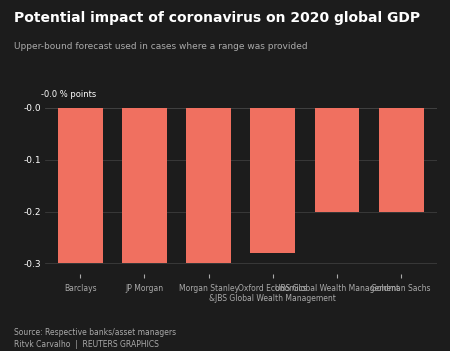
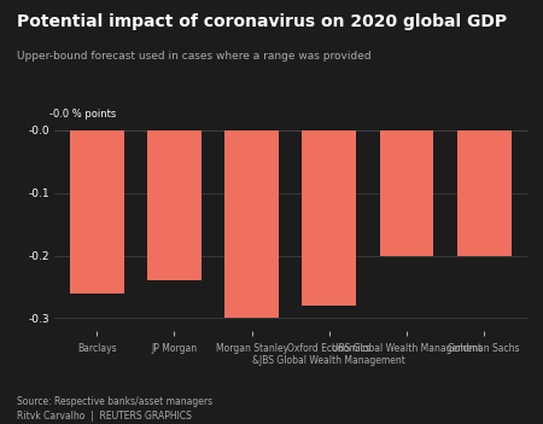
Barclays: -0.30 -> -0.26
JP Morgan: -0.30 -> -0.24
